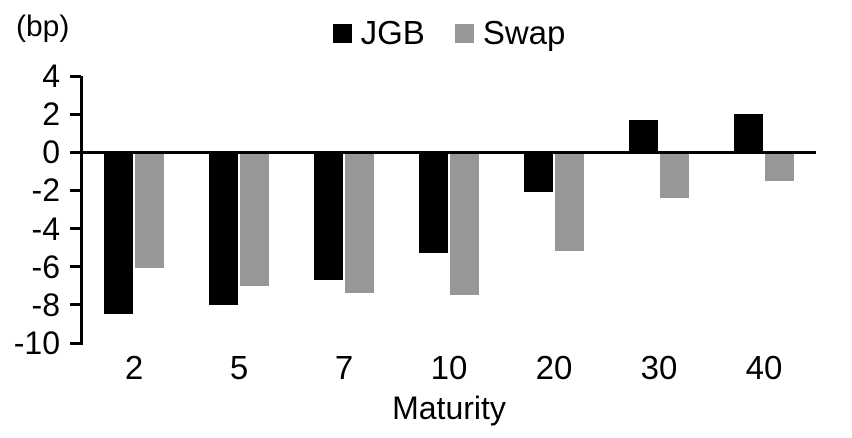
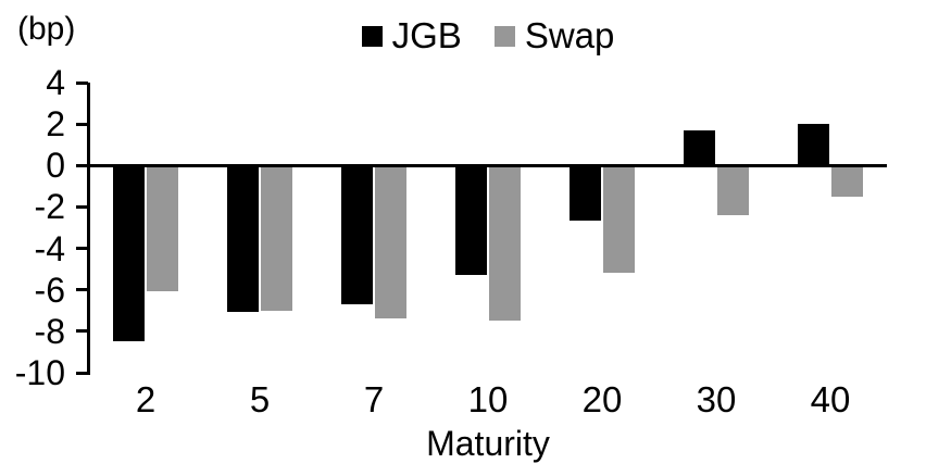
JGB/5: -8.0 -> -7.1
JGB/20: -2.1 -> -2.7
